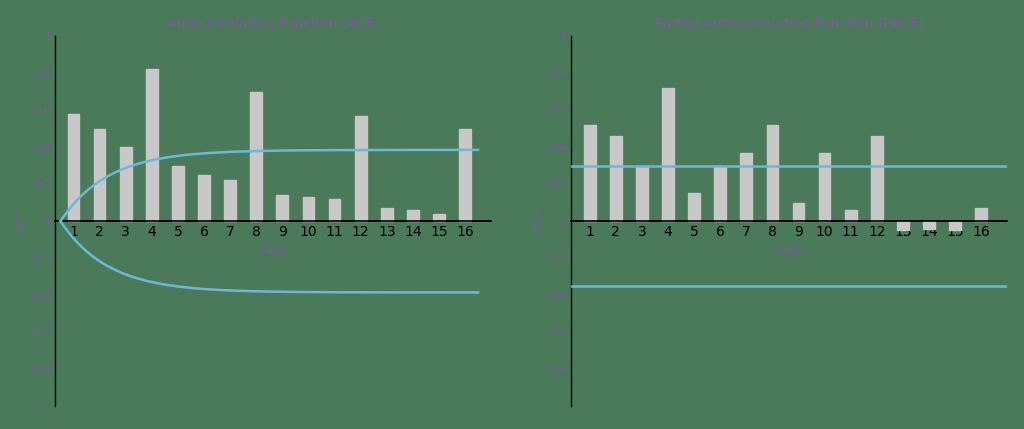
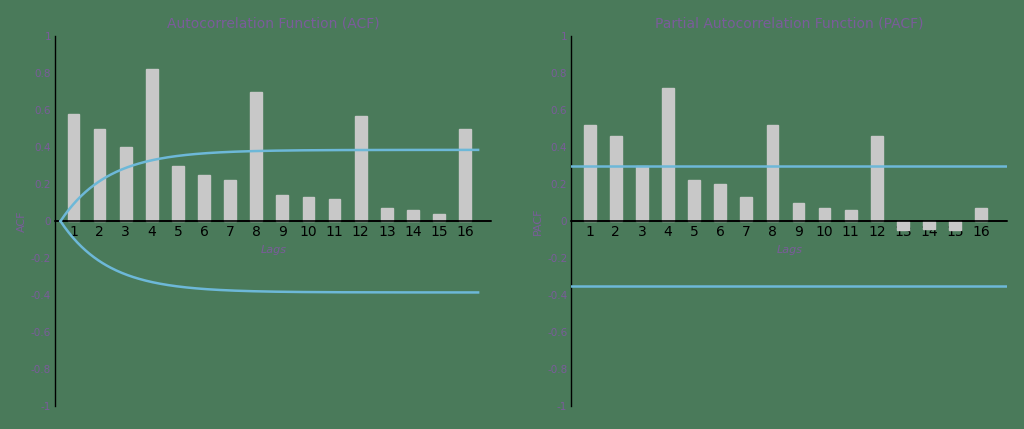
Partial Autocorrelation Function (PACF)/5: 0.15 -> 0.22
Partial Autocorrelation Function (PACF)/6: 0.29 -> 0.20
Partial Autocorrelation Function (PACF)/7: 0.37 -> 0.13
Partial Autocorrelation Function (PACF)/10: 0.37 -> 0.07
